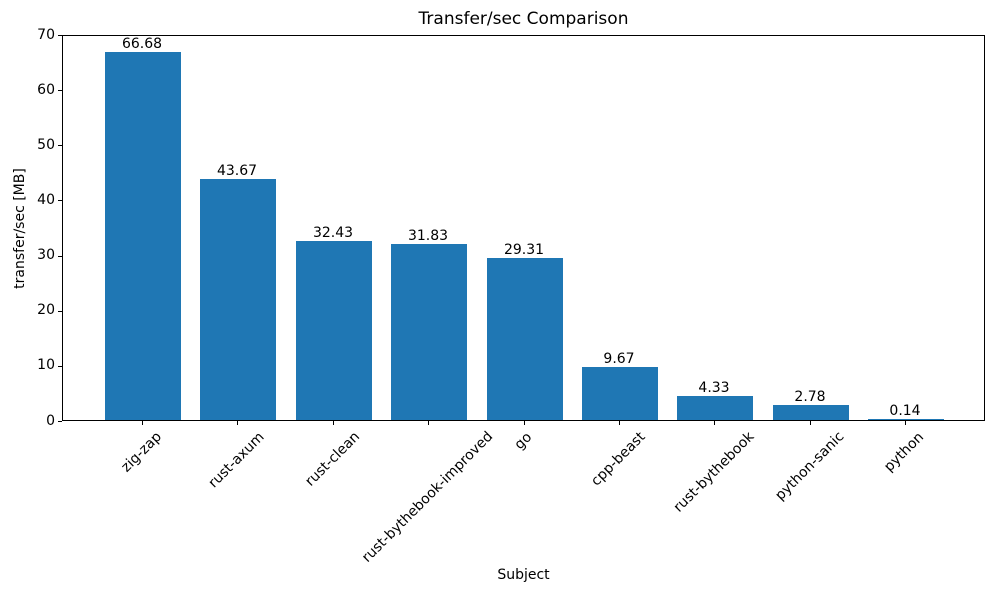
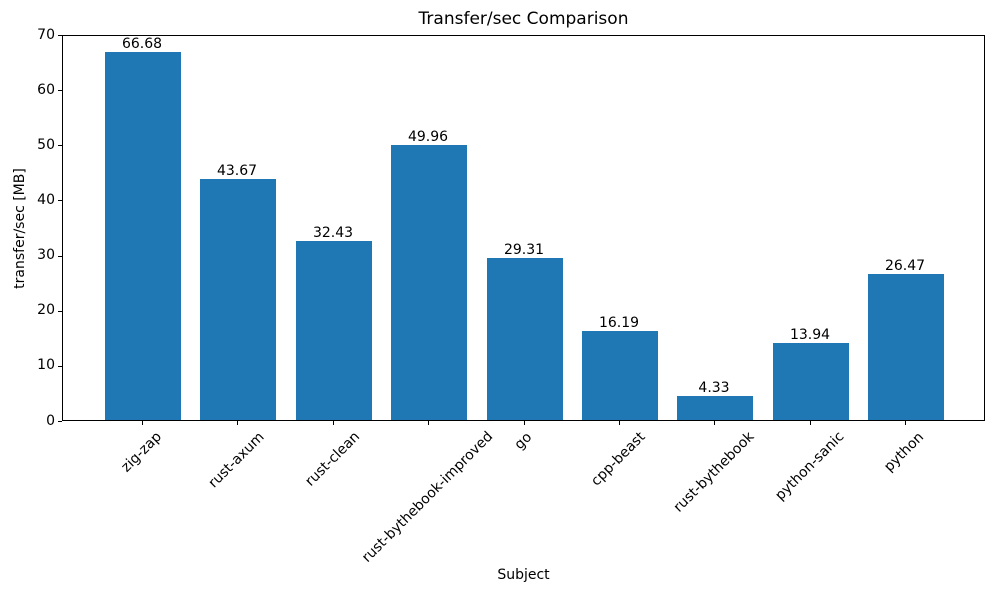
rust-bythebook-improved: 31.83 -> 49.96
cpp-beast: 9.67 -> 16.19
python-sanic: 2.78 -> 13.94
python: 0.14 -> 26.47
